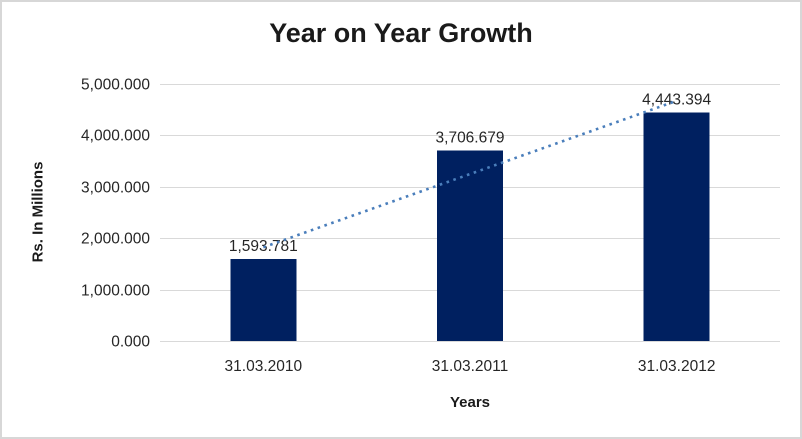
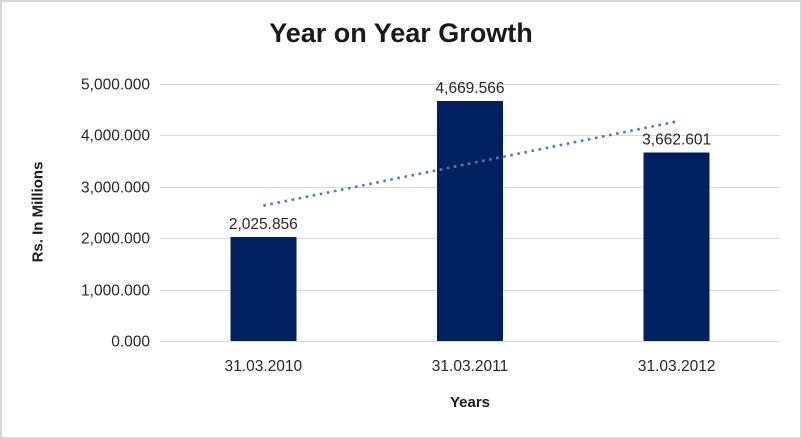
31.03.2010: 1,593.781 -> 2,025.856
31.03.2011: 3,706.679 -> 4,669.566
31.03.2012: 4,443.394 -> 3,662.601
